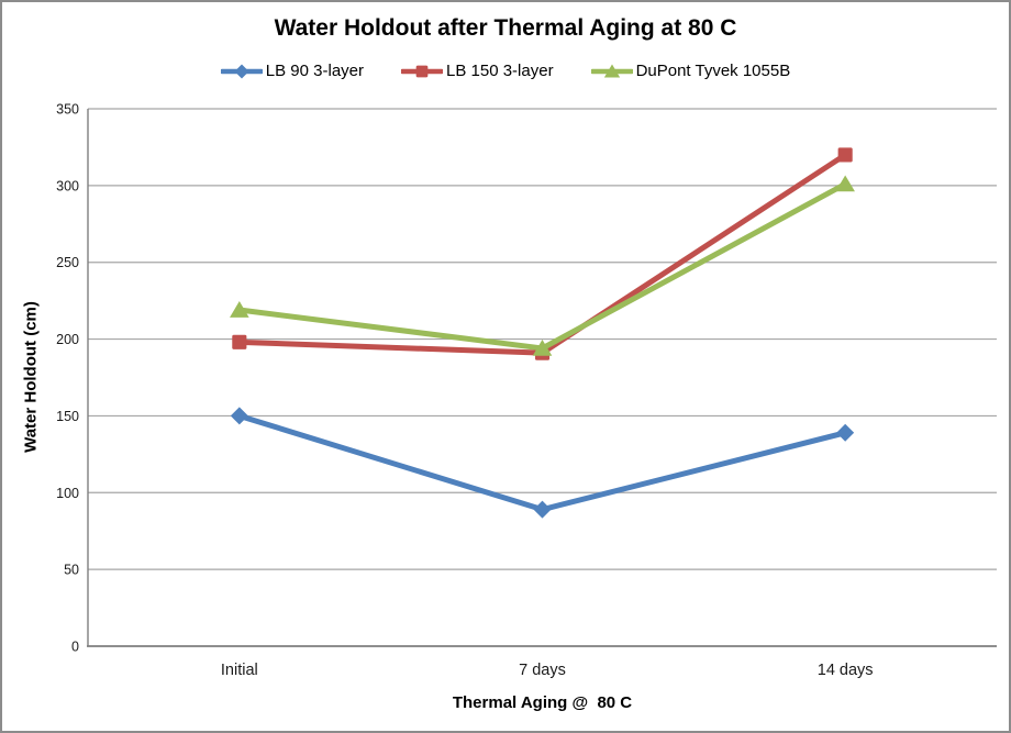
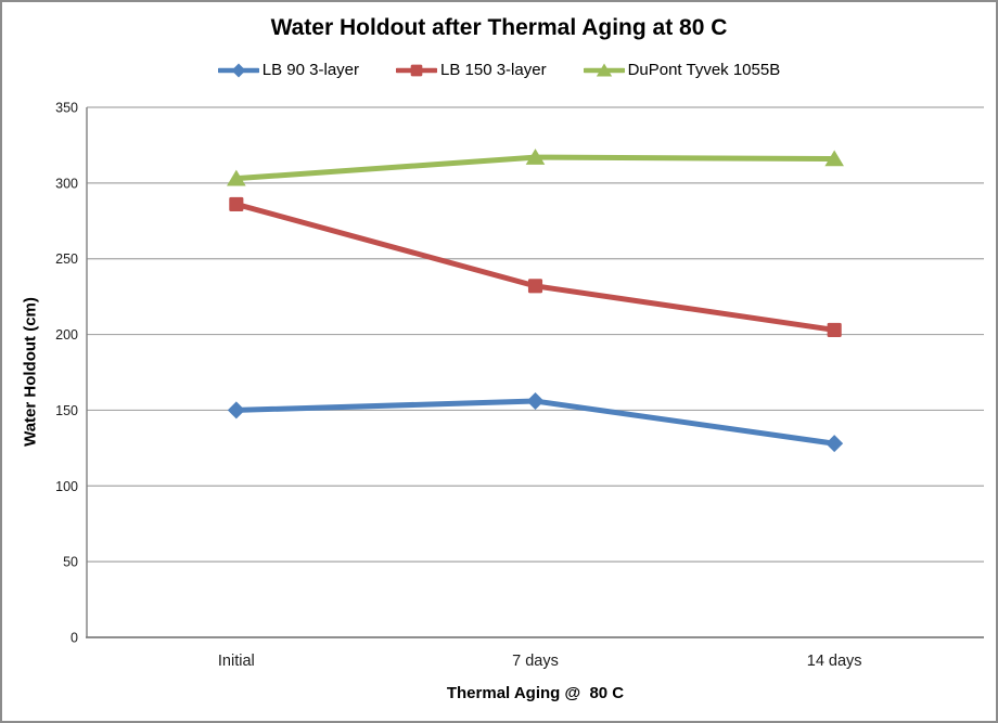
LB 150 3-layer/Initial: 198 -> 286
DuPont Tyvek 1055B/Initial: 219 -> 303
LB 90 3-layer/7 days: 89 -> 156
LB 150 3-layer/7 days: 191 -> 232
DuPont Tyvek 1055B/7 days: 194 -> 317
LB 90 3-layer/14 days: 139 -> 128
LB 150 3-layer/14 days: 320 -> 203
DuPont Tyvek 1055B/14 days: 301 -> 316
